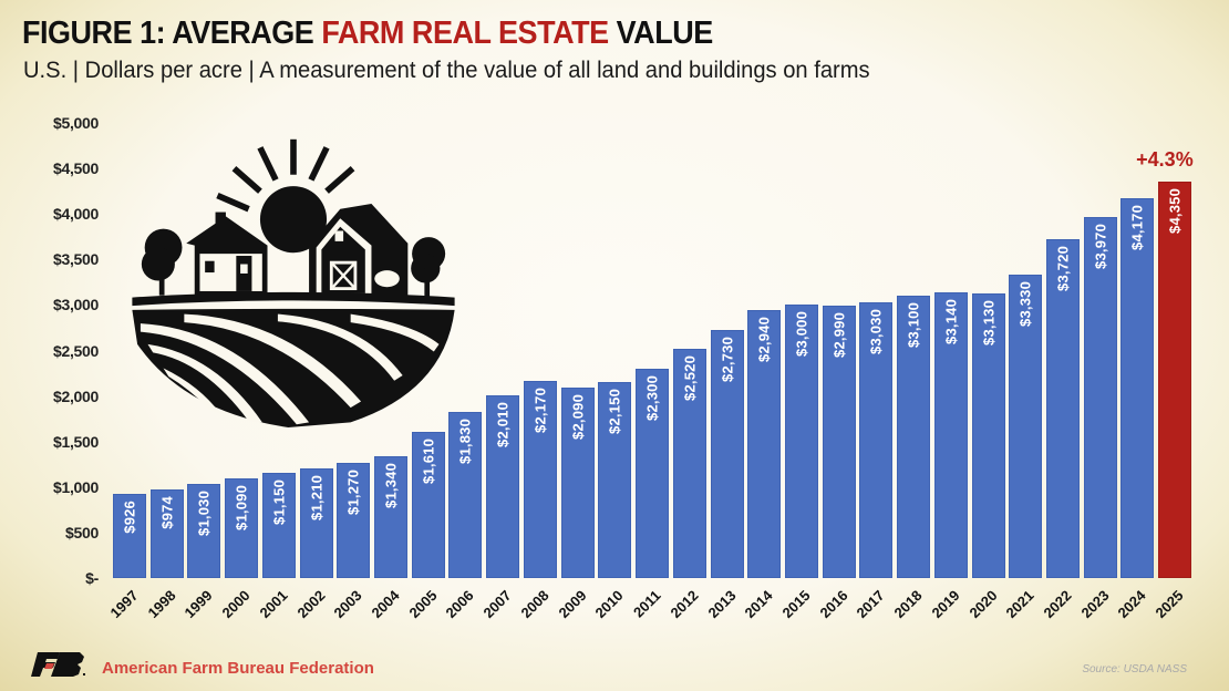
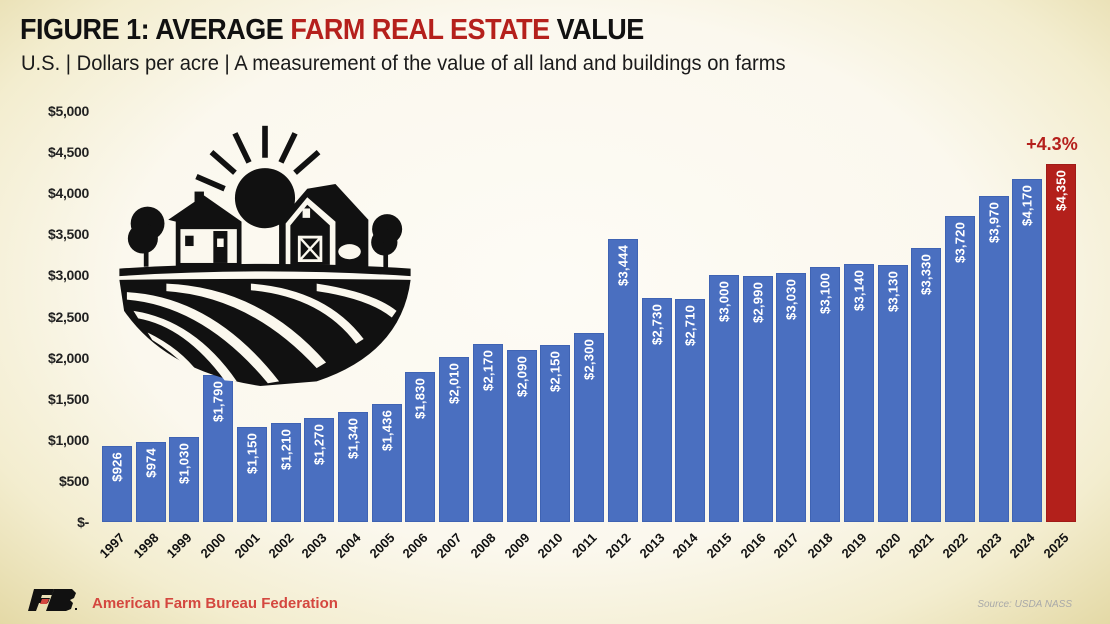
2000: $1,090 -> $1,790
2005: $1,610 -> $1,436
2012: $2,520 -> $3,444
2014: $2,940 -> $2,710
